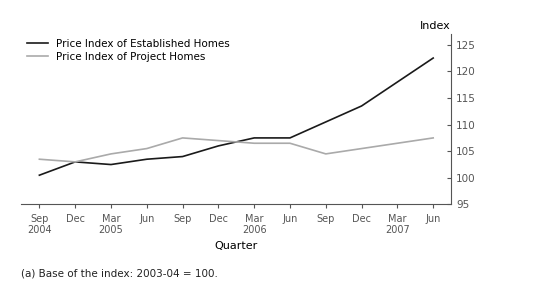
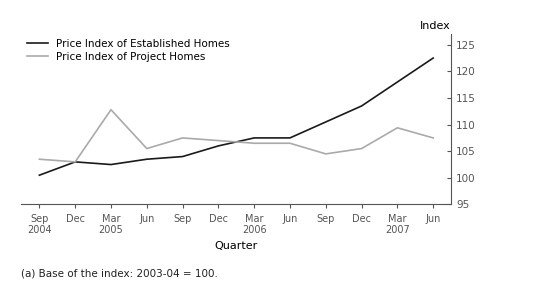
Price Index of Project Homes/Mar 2005: 104.5 -> 112.8
Price Index of Project Homes/Mar 2007: 106.5 -> 109.4
